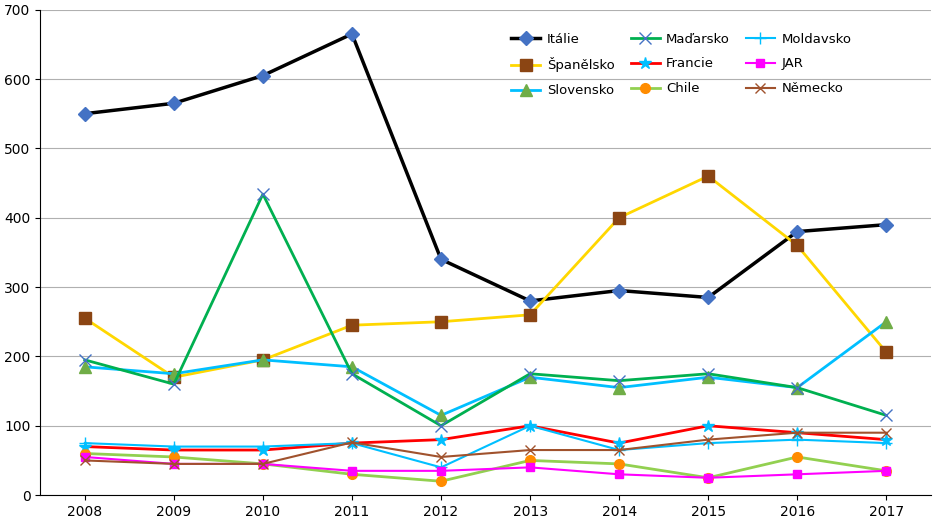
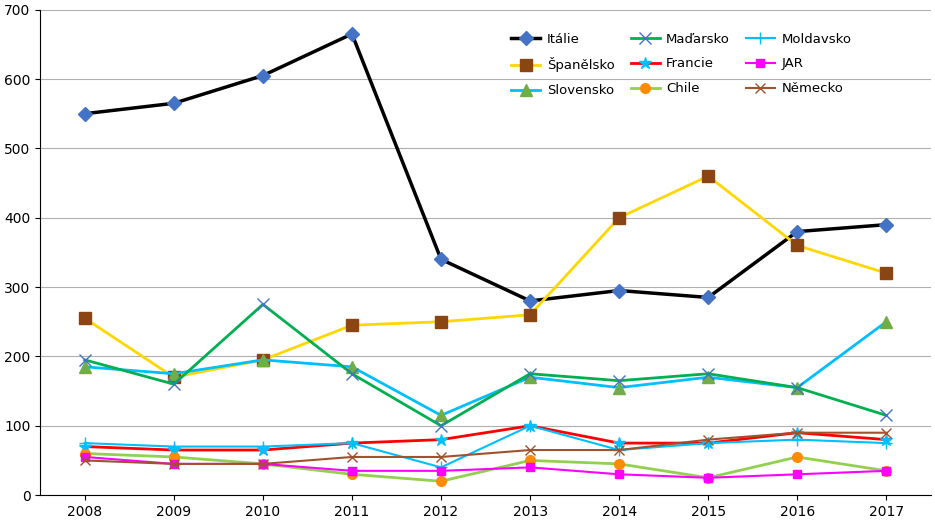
Maďarsko/2010: 434 -> 275
Německo/2011: 76 -> 55
Francie/2015: 100 -> 75
Španělsko/2017: 206 -> 320
